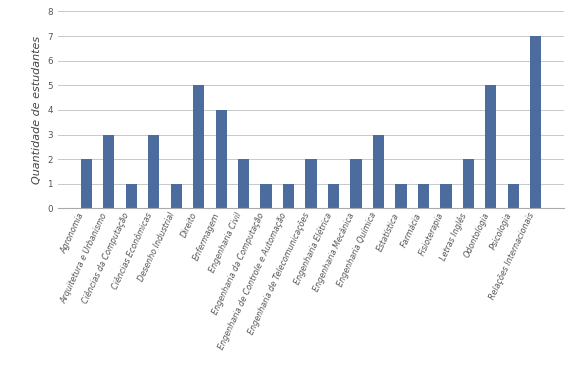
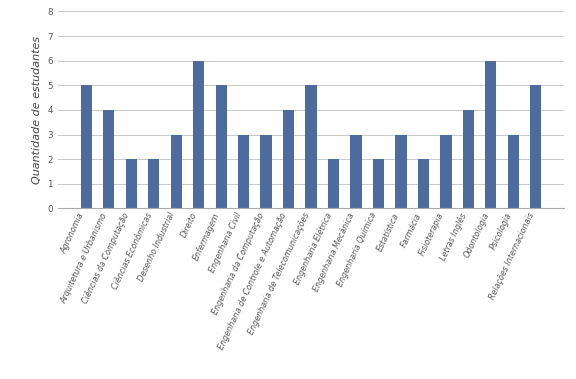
Agronomia: 2 -> 5
Arquitetura e Urbanismo: 3 -> 4
Ciências da Computação: 1 -> 2
Ciências Econômicas: 3 -> 2
Desenho Industrial: 1 -> 3
Direito: 5 -> 6
Enfermagem: 4 -> 5
Engenharia Civil: 2 -> 3
Engenharia da Computação: 1 -> 3
Engenharia de Controle e Automação: 1 -> 4
Engenharia de Telecomunicações: 2 -> 5
Engenharia Elétrica: 1 -> 2
Engenharia Mecânica: 2 -> 3
Engenharia Química: 3 -> 2
Estatística: 1 -> 3
Farmácia: 1 -> 2
Fisioterapia: 1 -> 3
Letras Inglês: 2 -> 4
Odontologia: 5 -> 6
Psicologia: 1 -> 3
Relações Internacionais: 7 -> 5
